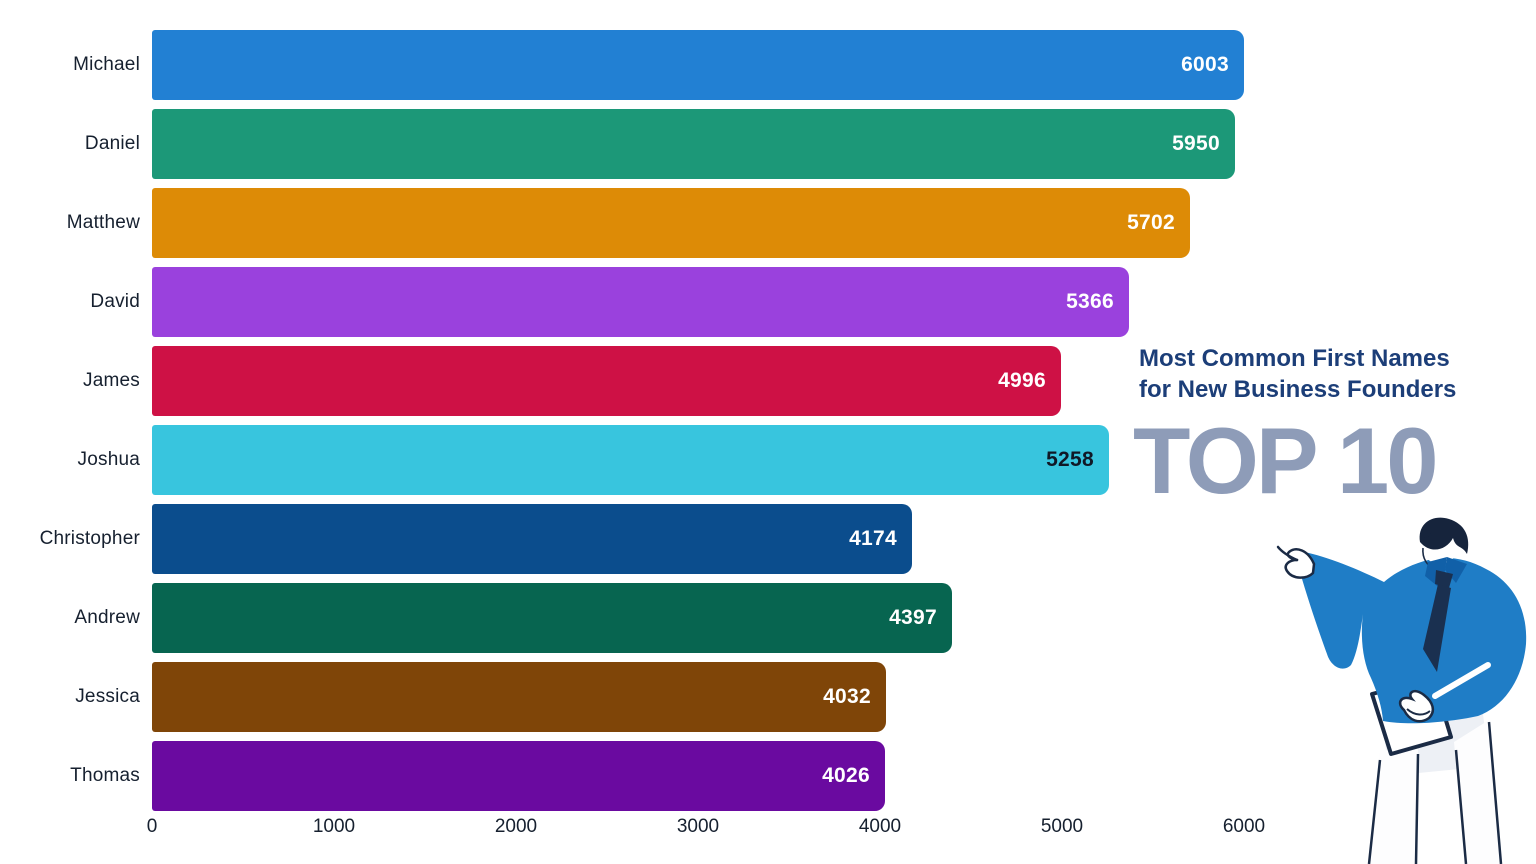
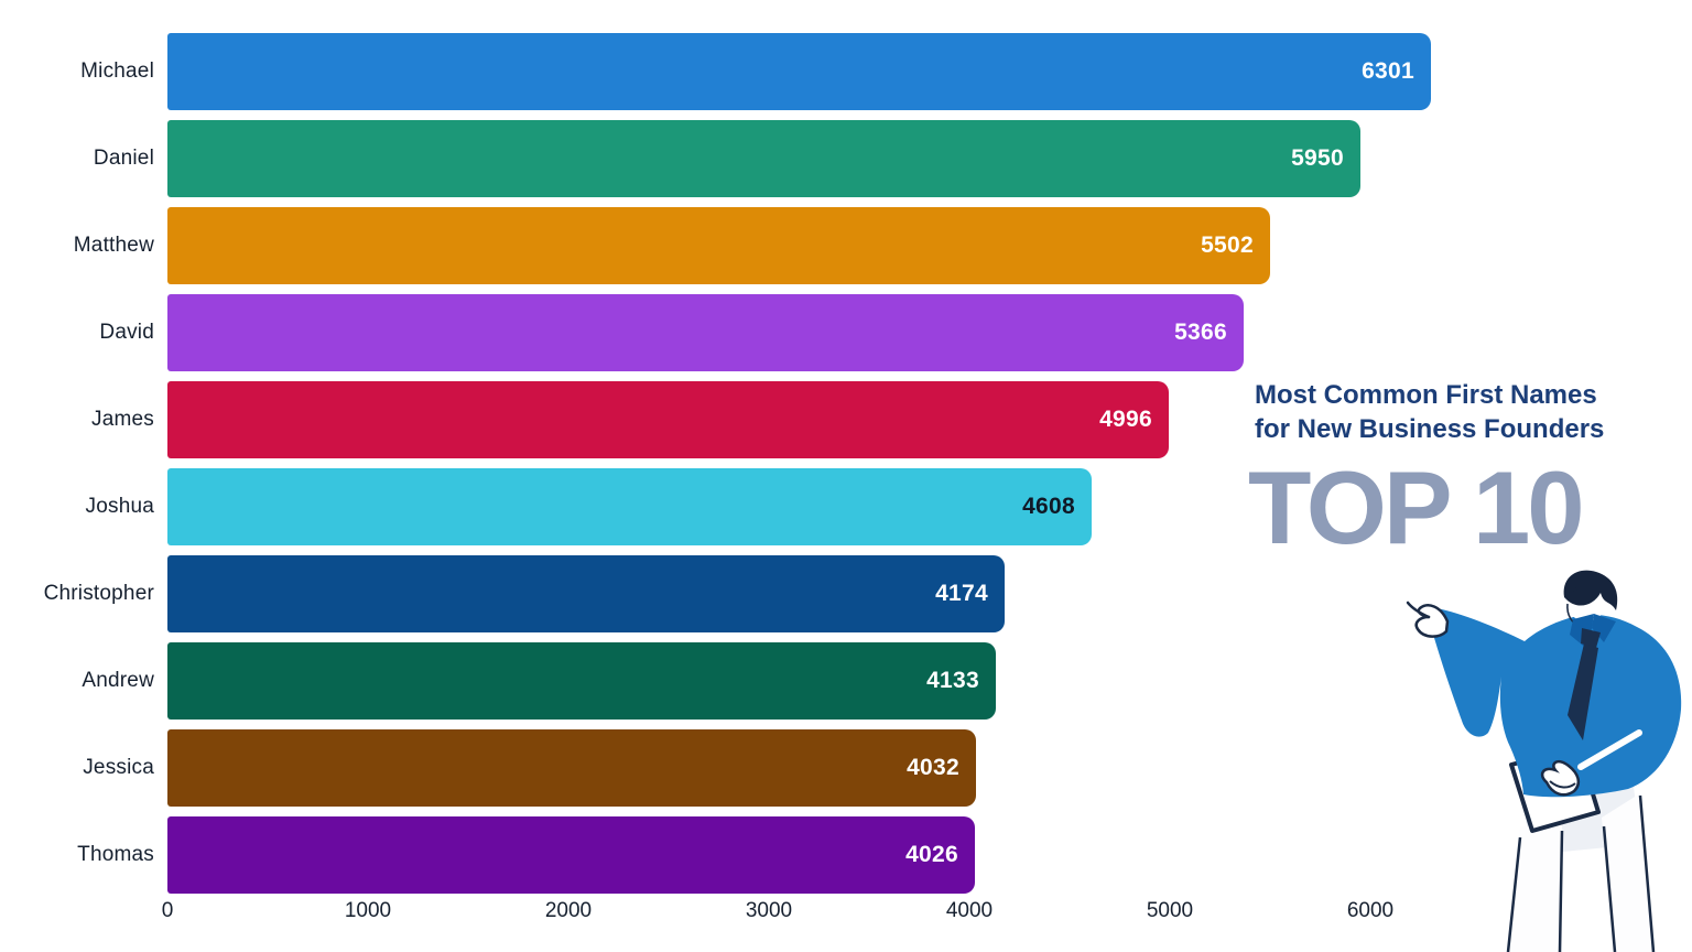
Michael: 6003 -> 6301
Matthew: 5702 -> 5502
Joshua: 5258 -> 4608
Andrew: 4397 -> 4133
